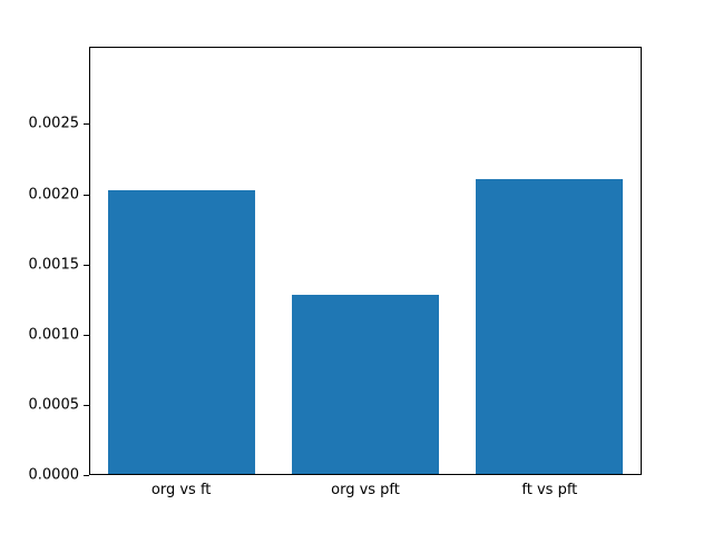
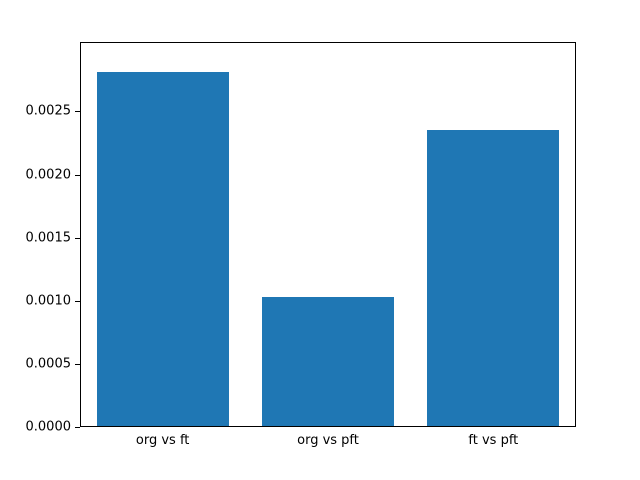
org vs ft: 0.00203 -> 0.00282
org vs pft: 0.00128 -> 0.00103
ft vs pft: 0.00211 -> 0.00236
